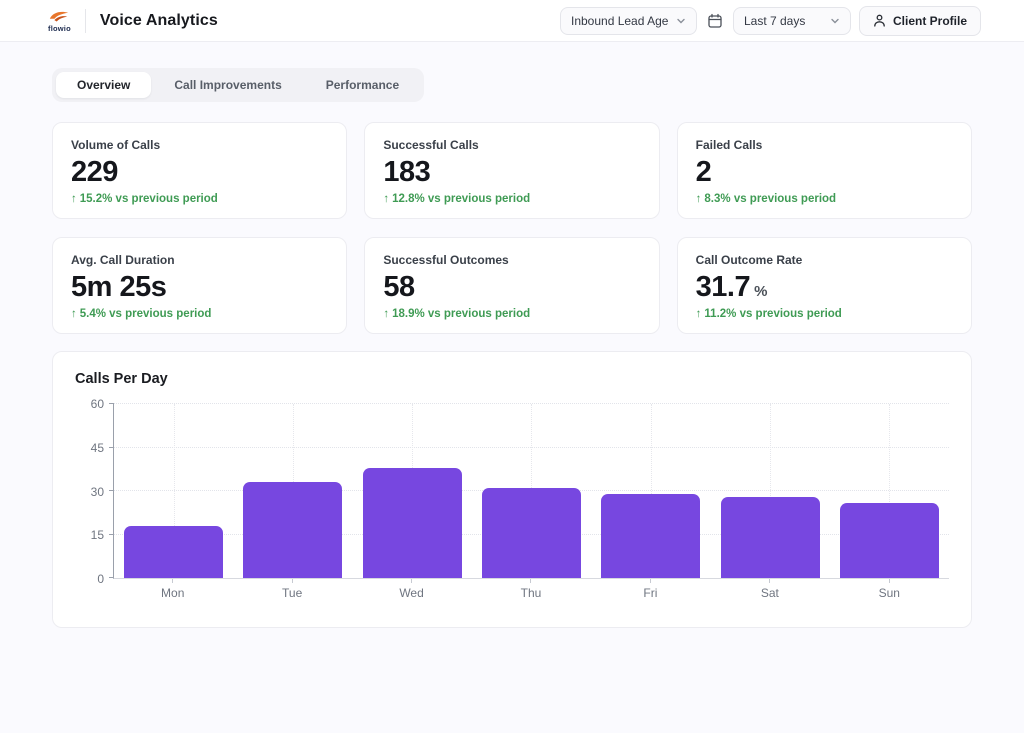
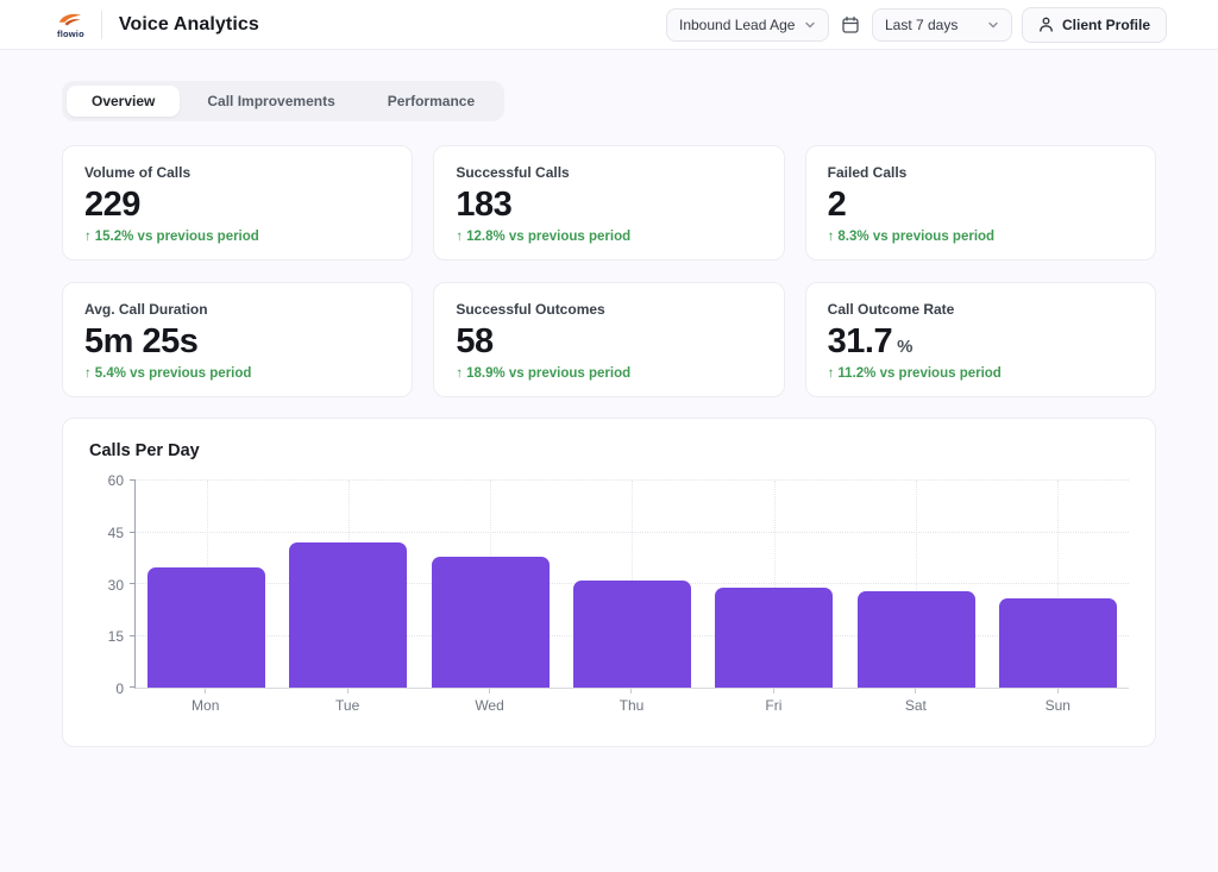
Mon: 18 -> 35
Tue: 33 -> 42
